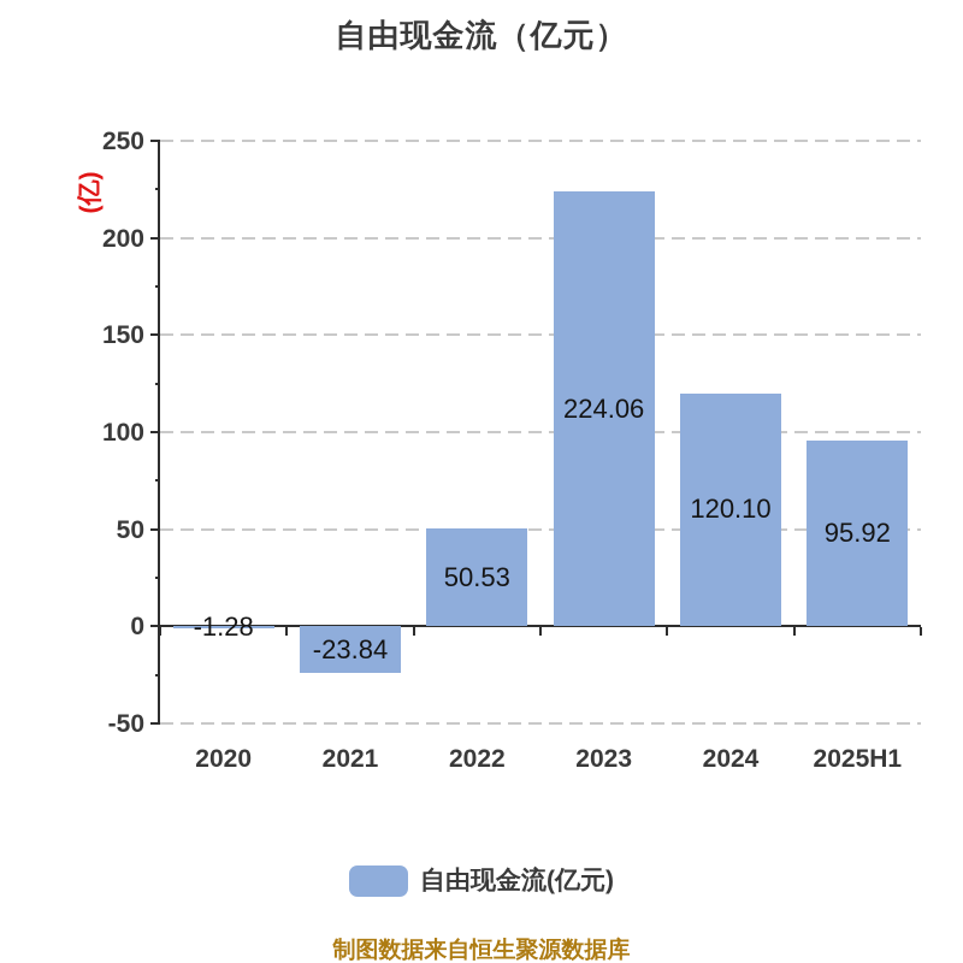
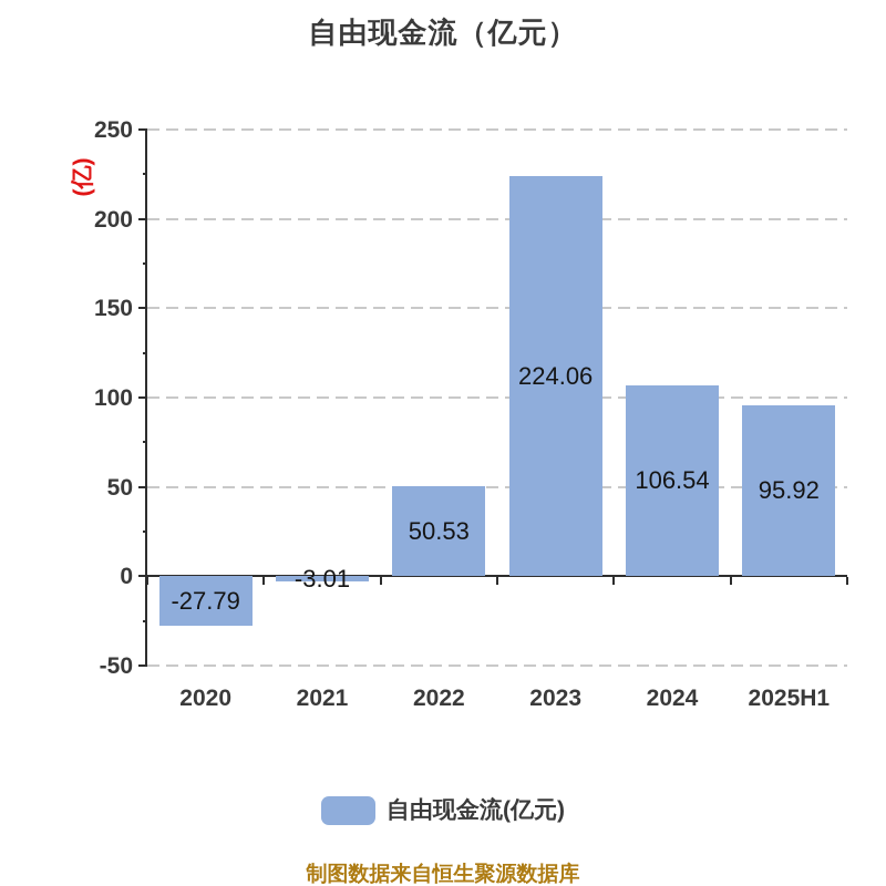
2020: -1.28 -> -27.79
2021: -23.84 -> -3.01
2024: 120.10 -> 106.54
